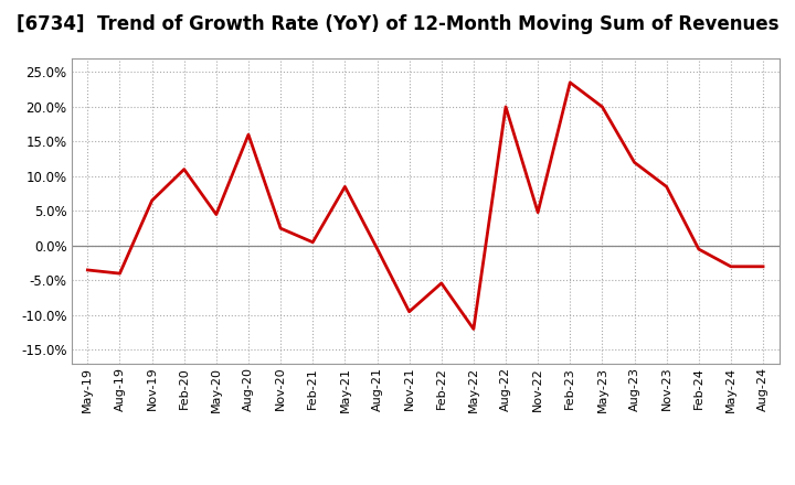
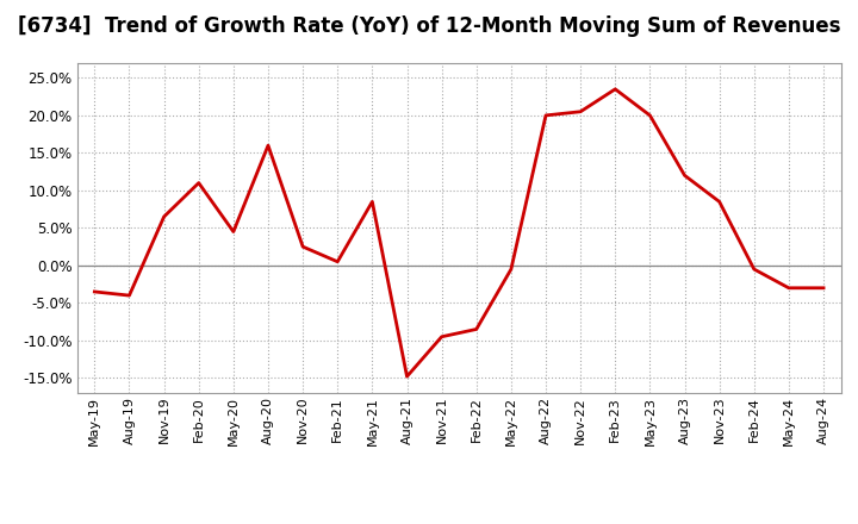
Aug-21: -0.4% -> -14.8%
Feb-22: -5.4% -> -8.5%
May-22: -12.0% -> -0.5%
Nov-22: 4.8% -> 20.5%
